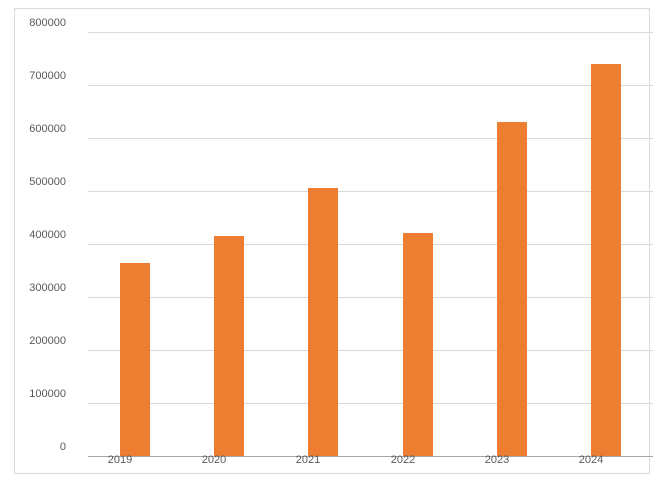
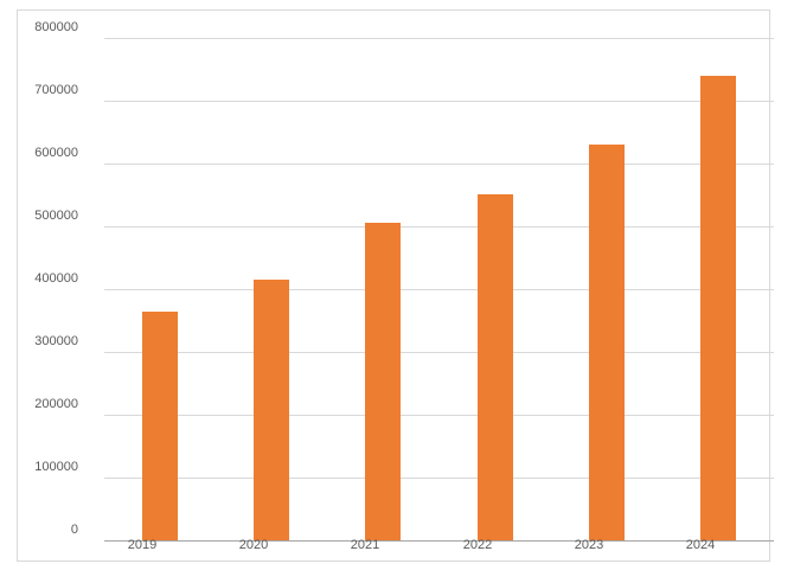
2022: 420000 -> 550000
